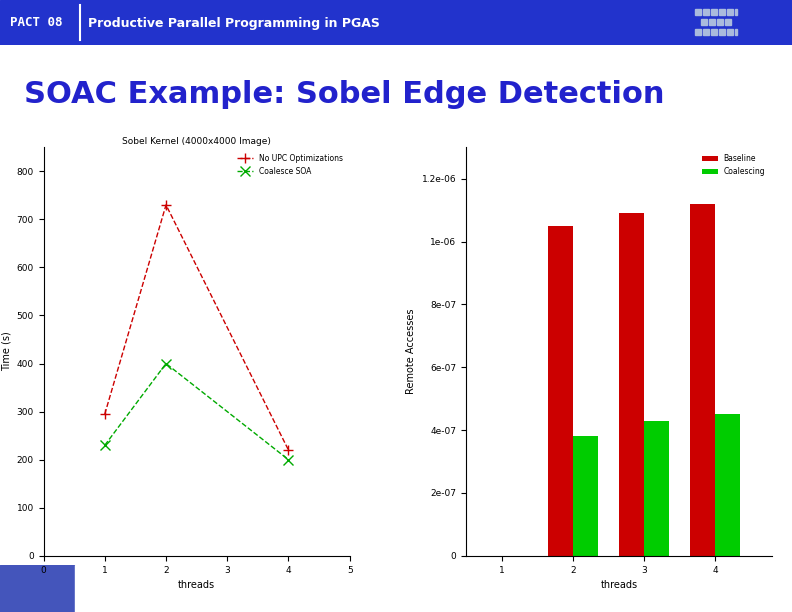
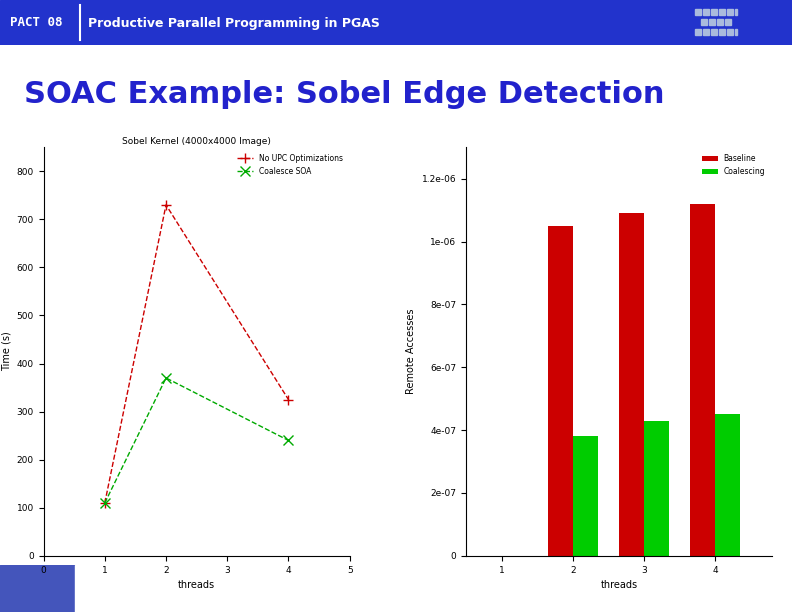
Sobel Kernel (4000x4000 Image)/No UPC Optimizations/1: 295 -> 110
Sobel Kernel (4000x4000 Image)/Coalesce SOA/1: 230 -> 110
Sobel Kernel (4000x4000 Image)/Coalesce SOA/2: 400 -> 370
Sobel Kernel (4000x4000 Image)/No UPC Optimizations/4: 220 -> 325
Sobel Kernel (4000x4000 Image)/Coalesce SOA/4: 200 -> 240
